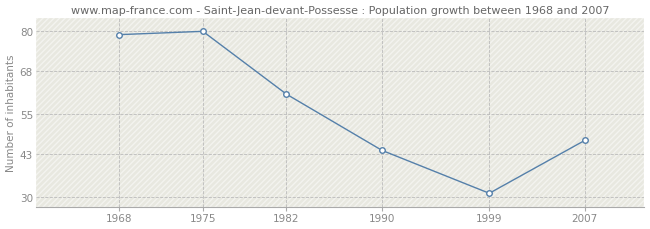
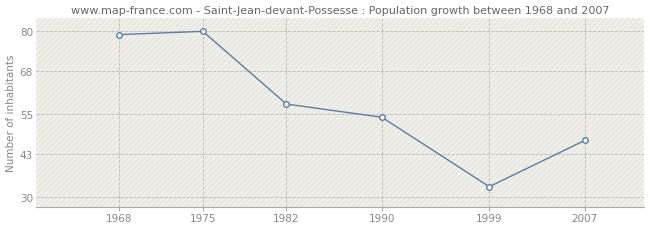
1982: 61 -> 58
1990: 44 -> 54
1999: 31 -> 33
